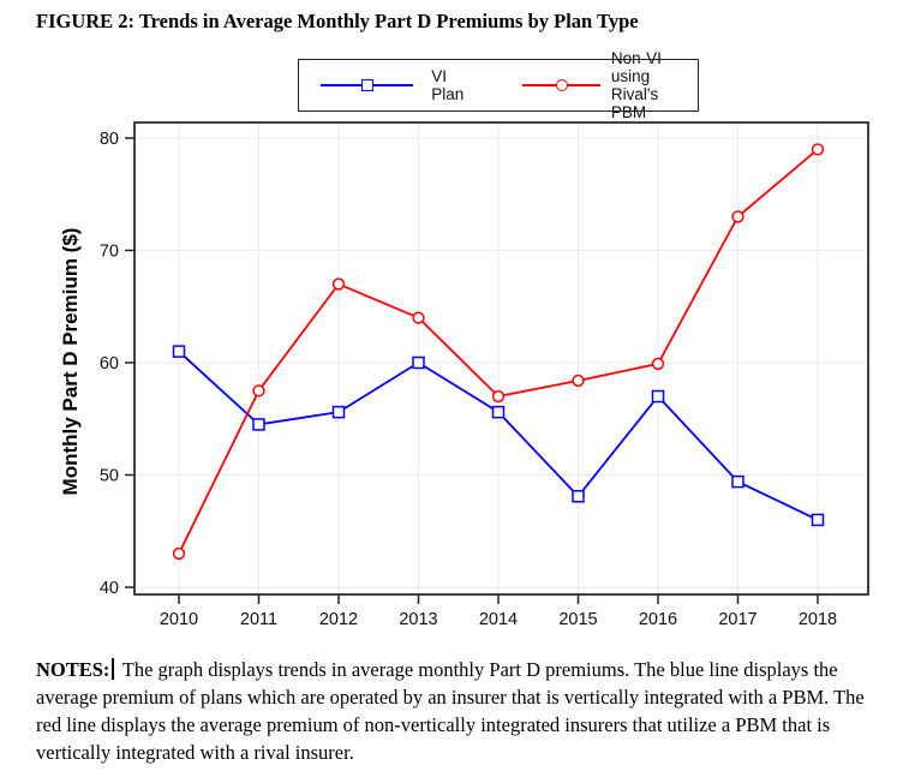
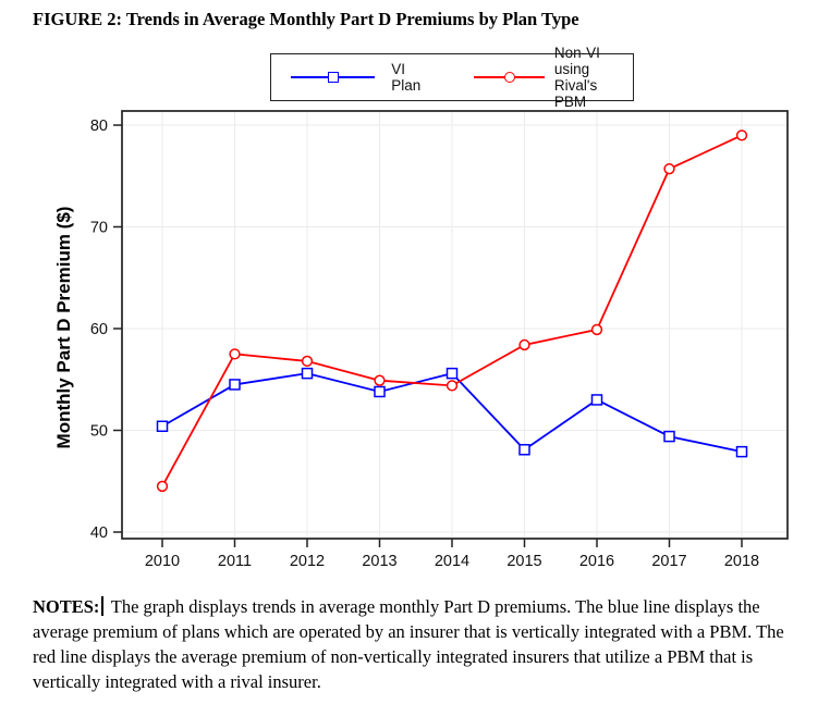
VI Plan/2010: 61 -> 50
Non-VI using Rival's PBM/2010: 43 -> 44
Non-VI using Rival's PBM/2012: 67 -> 57
VI Plan/2013: 60 -> 54
Non-VI using Rival's PBM/2013: 64 -> 55
Non-VI using Rival's PBM/2014: 57 -> 54
VI Plan/2016: 57 -> 53
Non-VI using Rival's PBM/2017: 73 -> 76
VI Plan/2018: 46 -> 48
